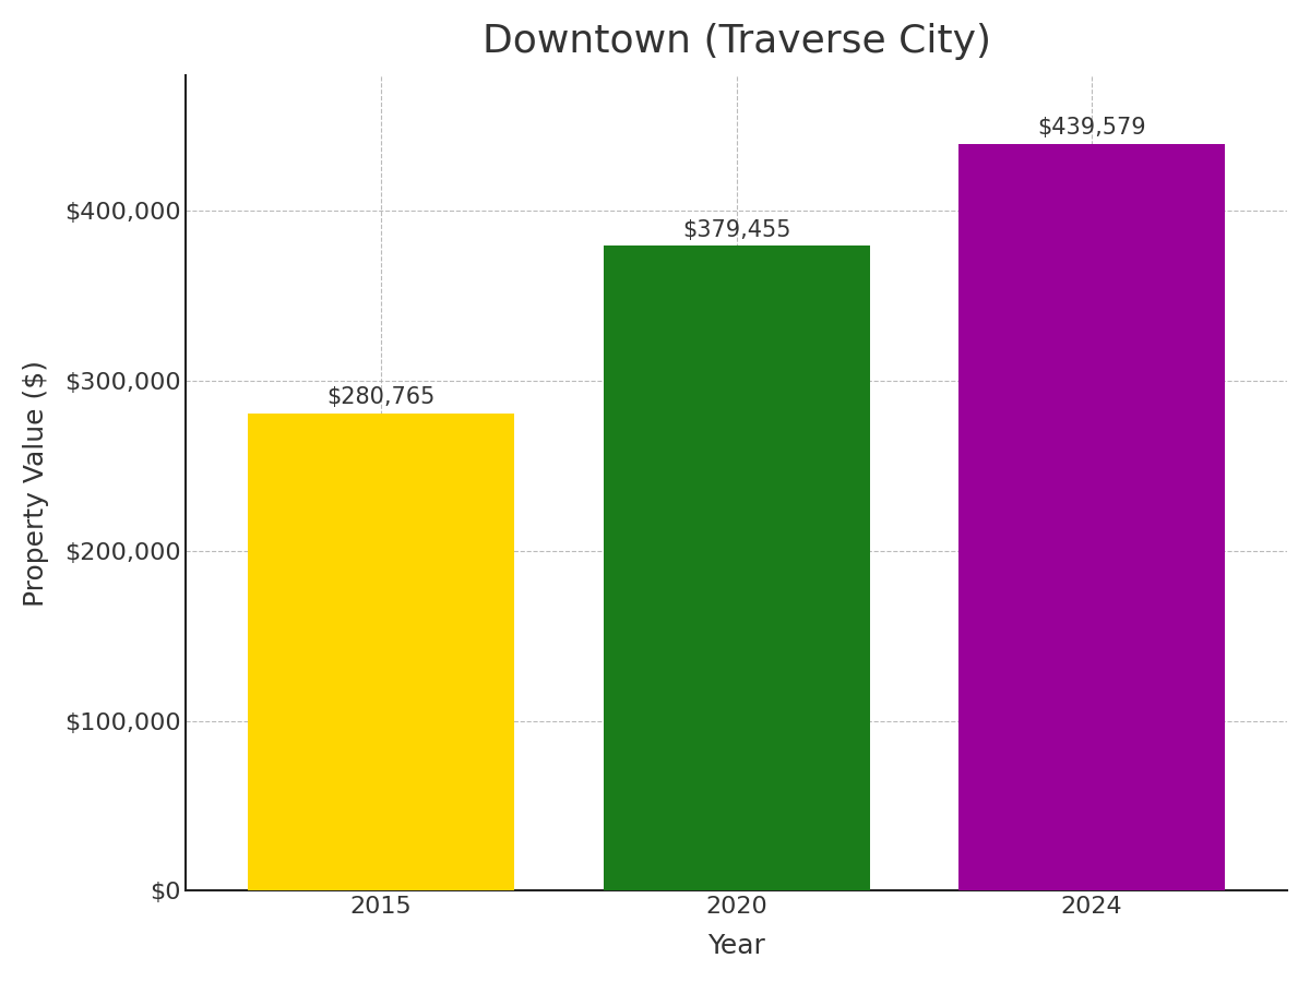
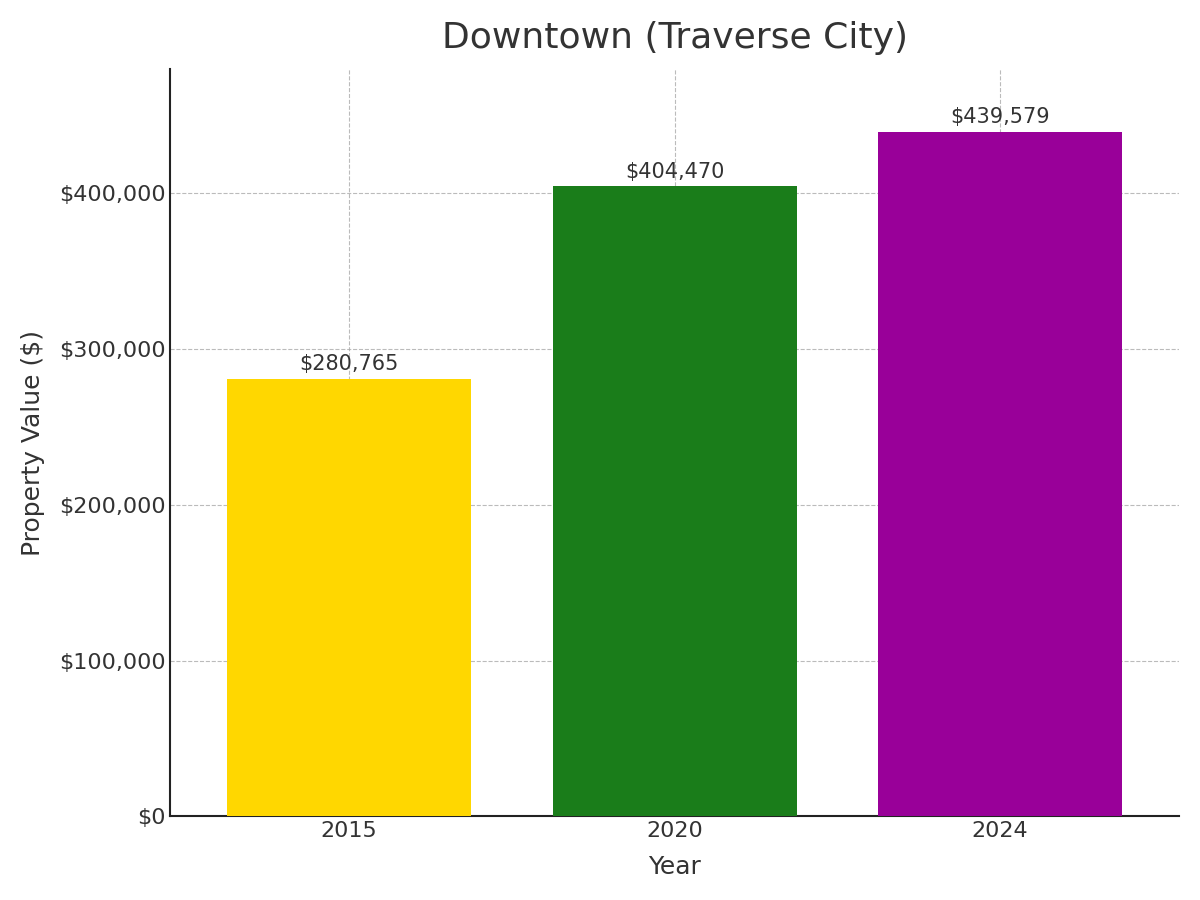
2020: $379,455 -> $404,470
